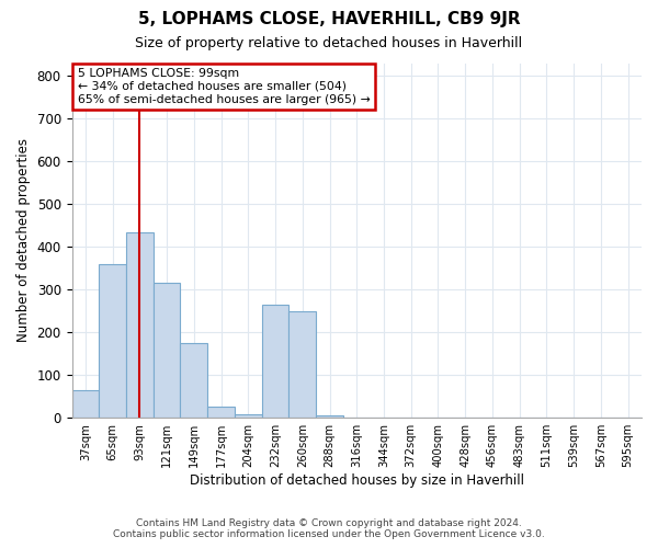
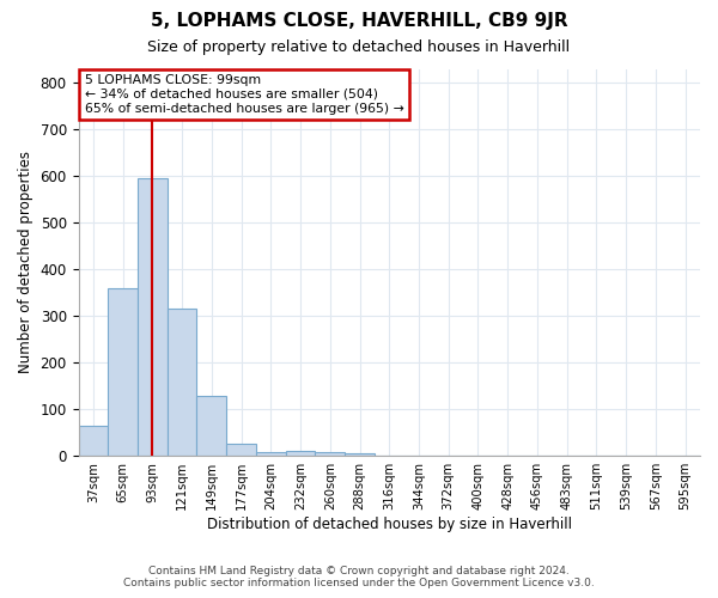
93sqm: 435 -> 595
149sqm: 175 -> 130
232sqm: 265 -> 10
260sqm: 250 -> 8
